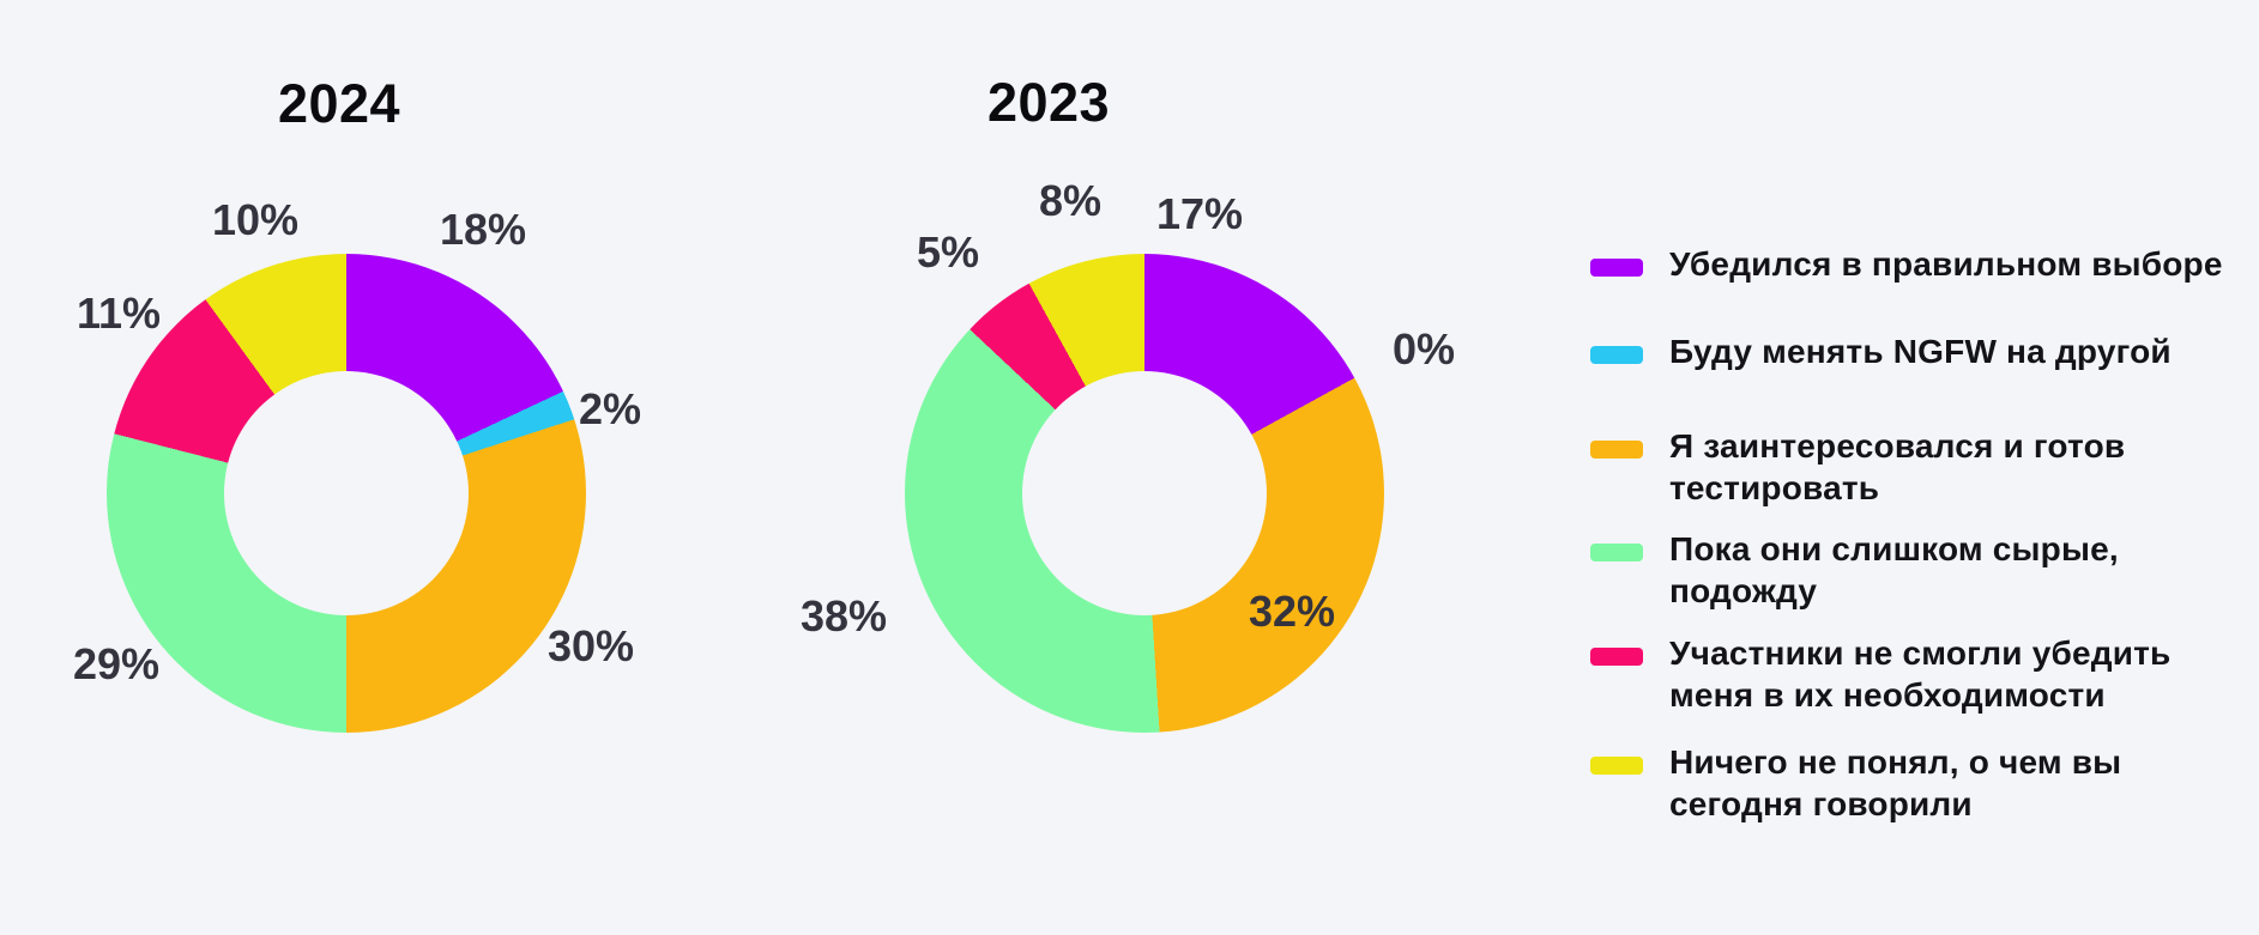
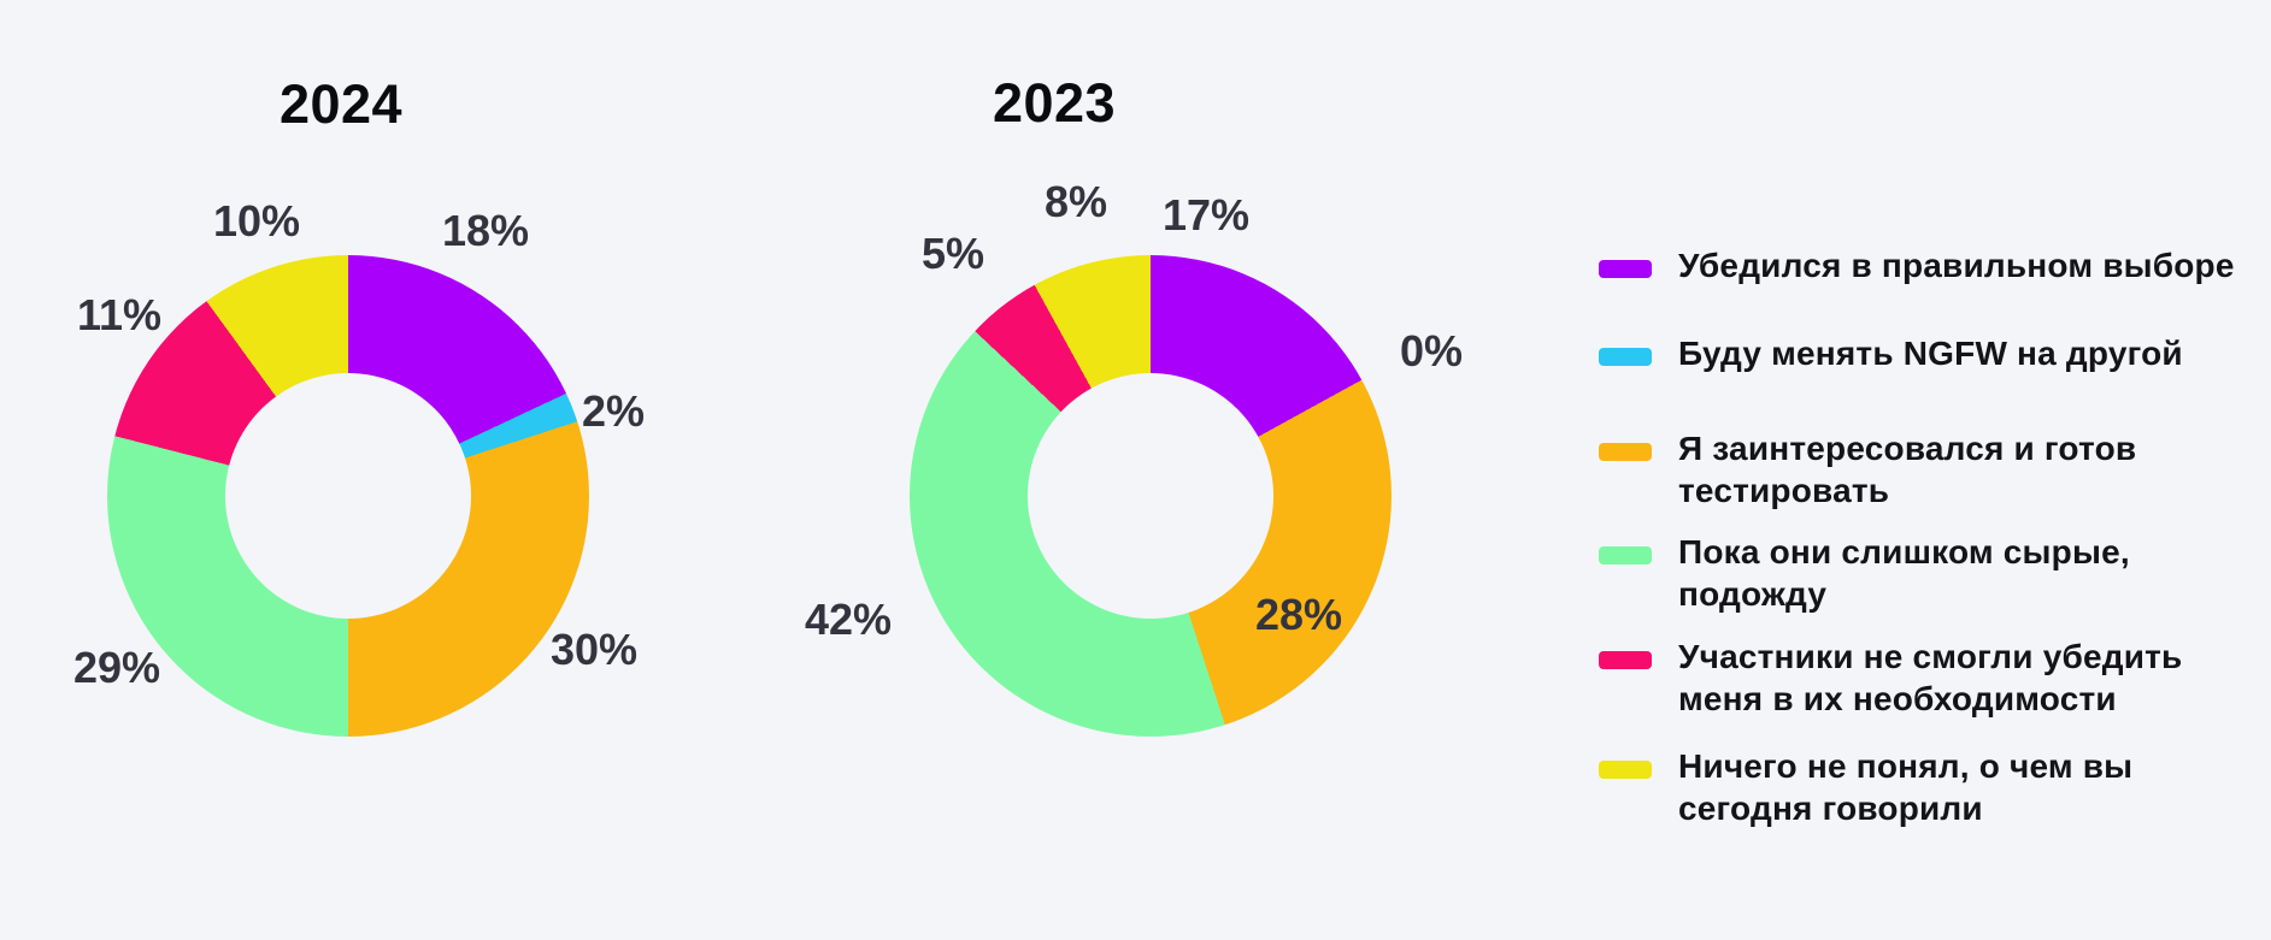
2023/Я заинтересовался и готов тестировать: 32% -> 28%
2023/Пока они слишком сырые, подожду: 38% -> 42%
